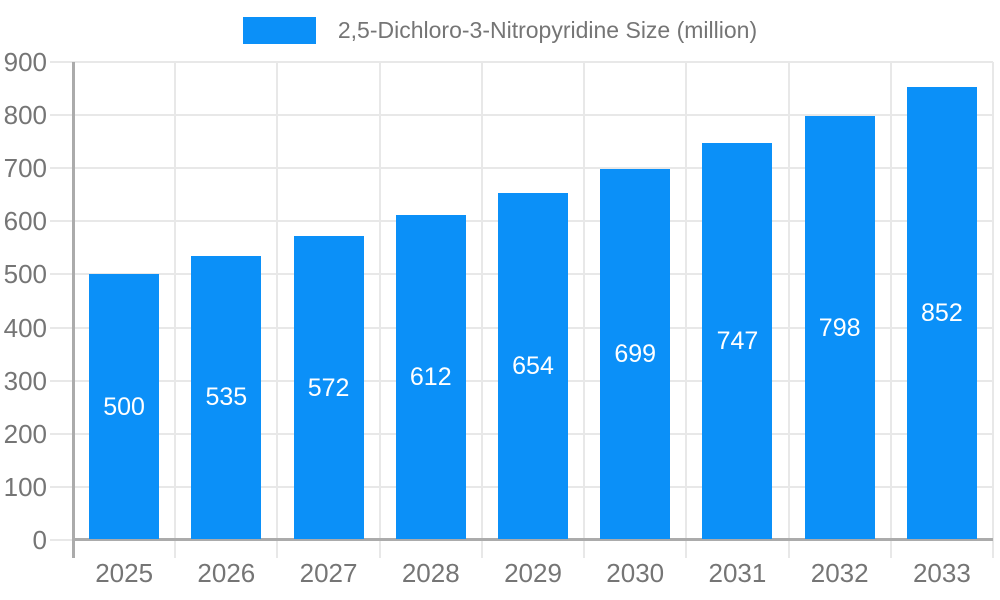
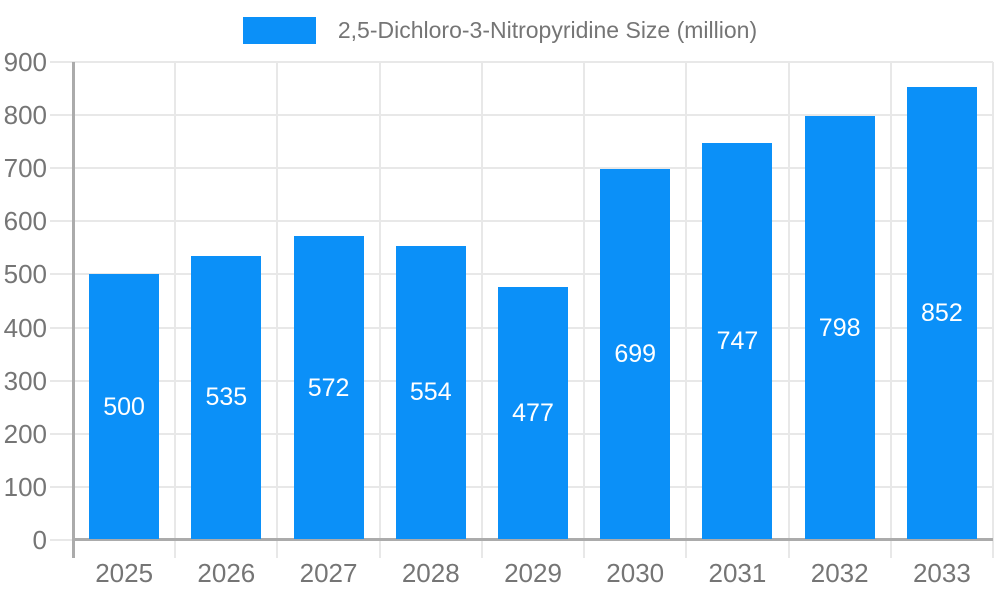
2028: 612 -> 554
2029: 654 -> 477
